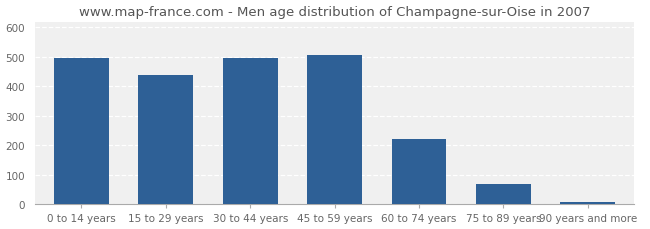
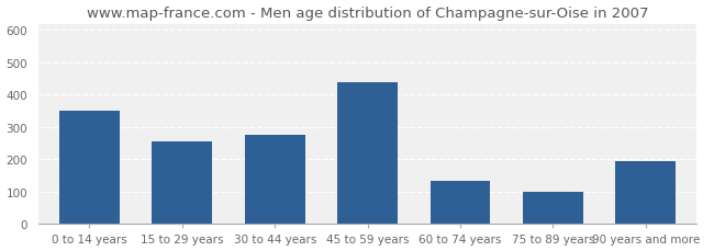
0 to 14 years: 495 -> 350
15 to 29 years: 440 -> 255
30 to 44 years: 497 -> 275
45 to 59 years: 507 -> 440
60 to 74 years: 221 -> 135
75 to 89 years: 70 -> 100
90 years and more: 8 -> 195
